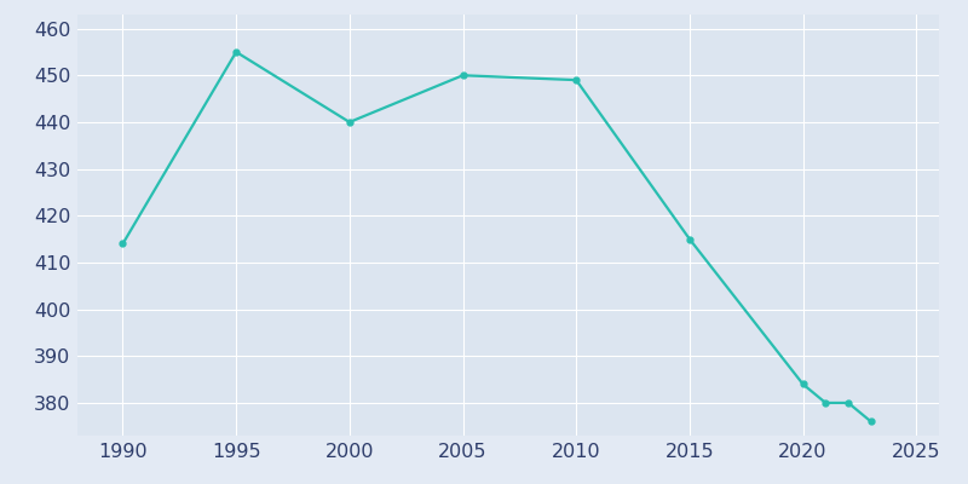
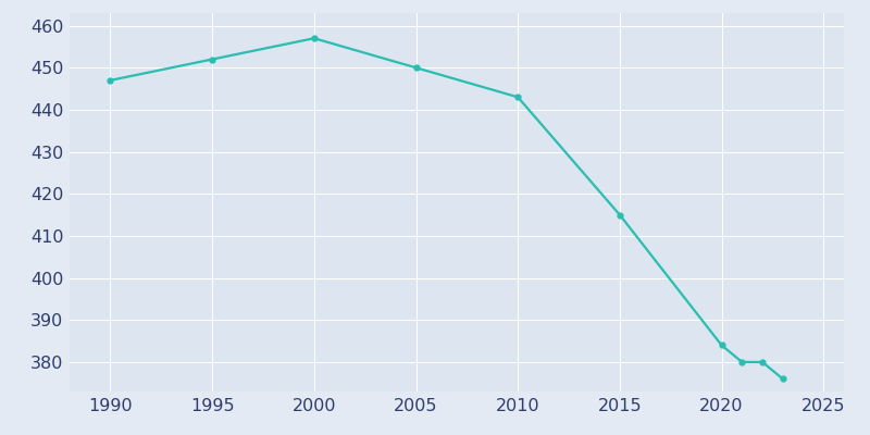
1990: 414 -> 447
1995: 455 -> 452
2000: 440 -> 457
2010: 449 -> 443
